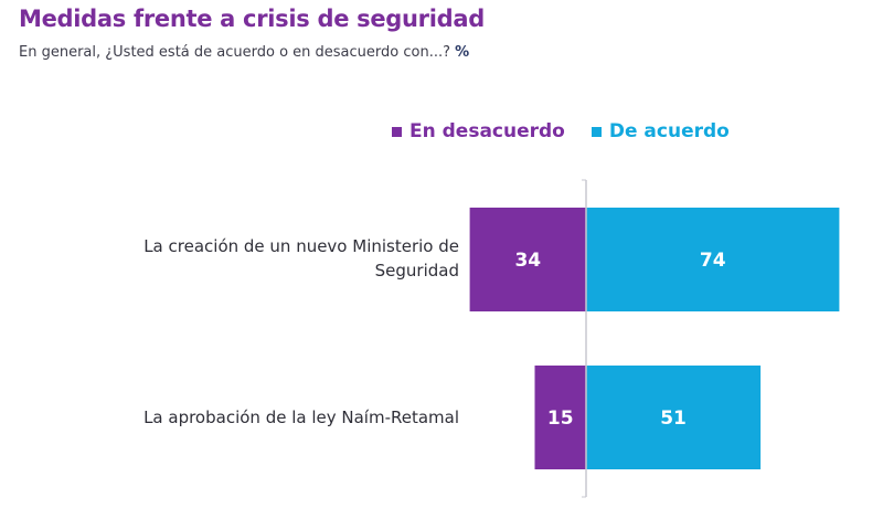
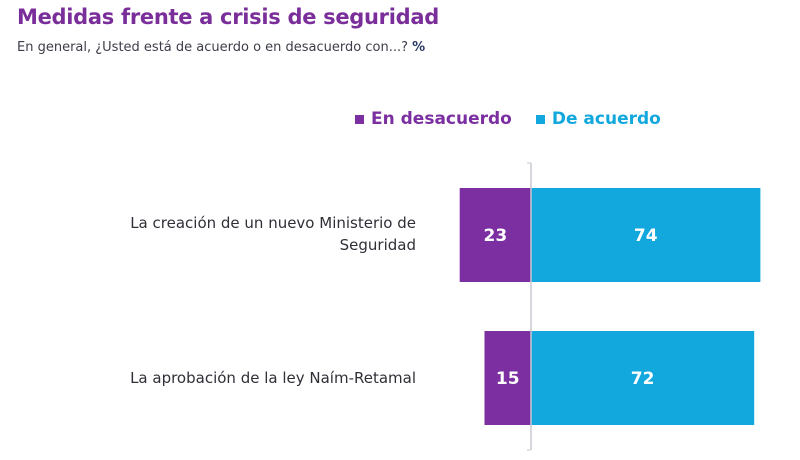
En desacuerdo/La creación de un nuevo Ministerio de Seguridad: 34 -> 23
De acuerdo/La aprobación de la ley Naím-Retamal: 51 -> 72
